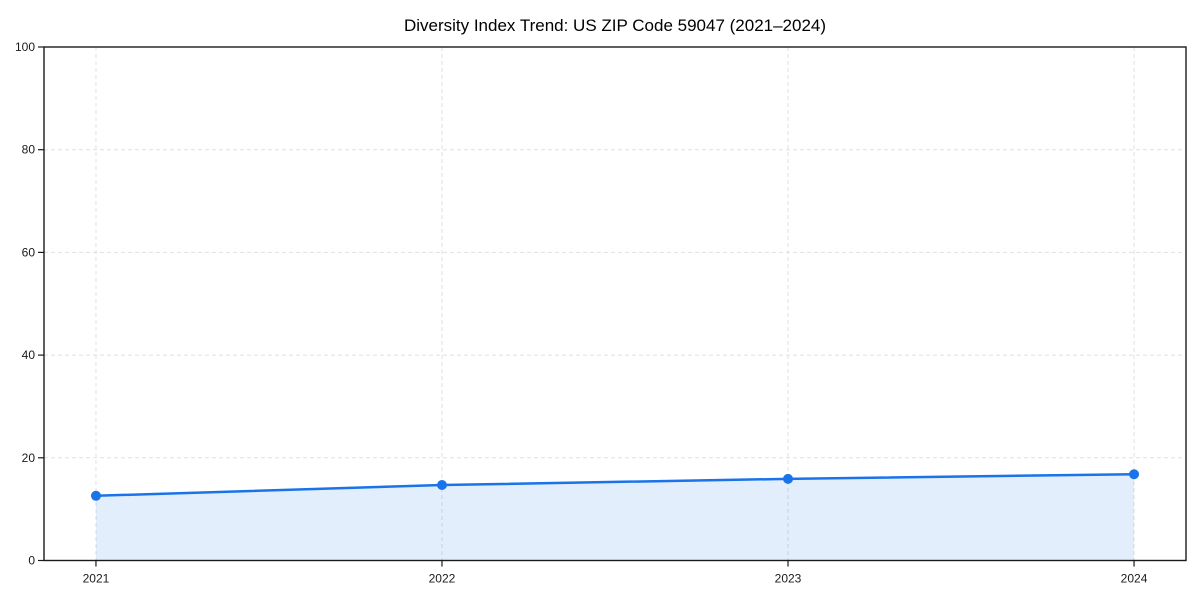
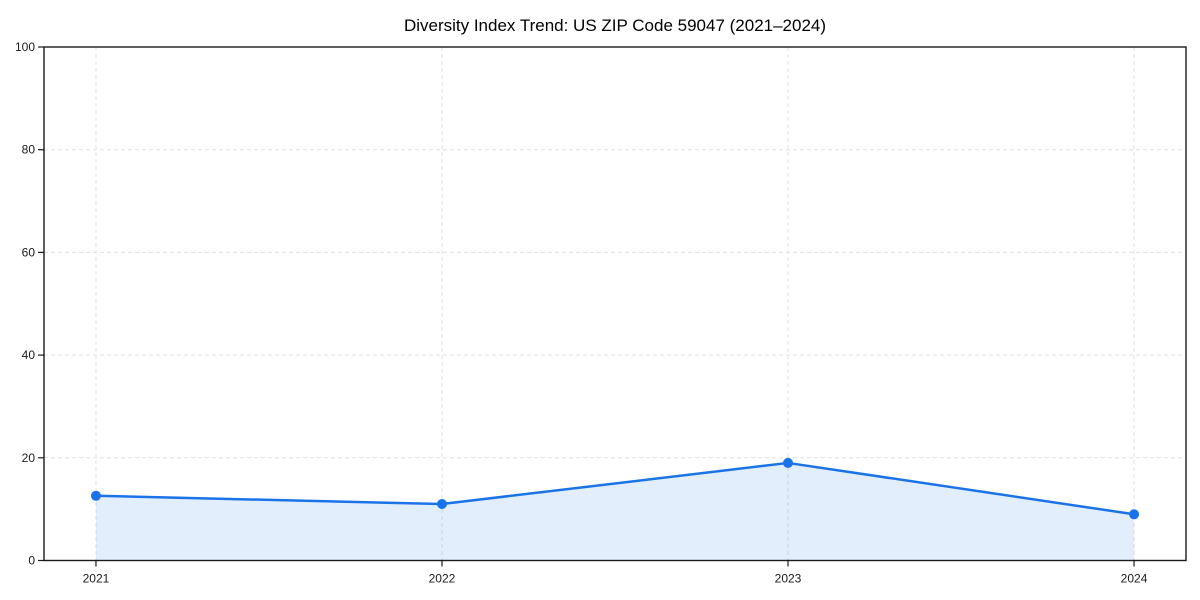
2022: 15 -> 11
2023: 16 -> 19
2024: 17 -> 9
